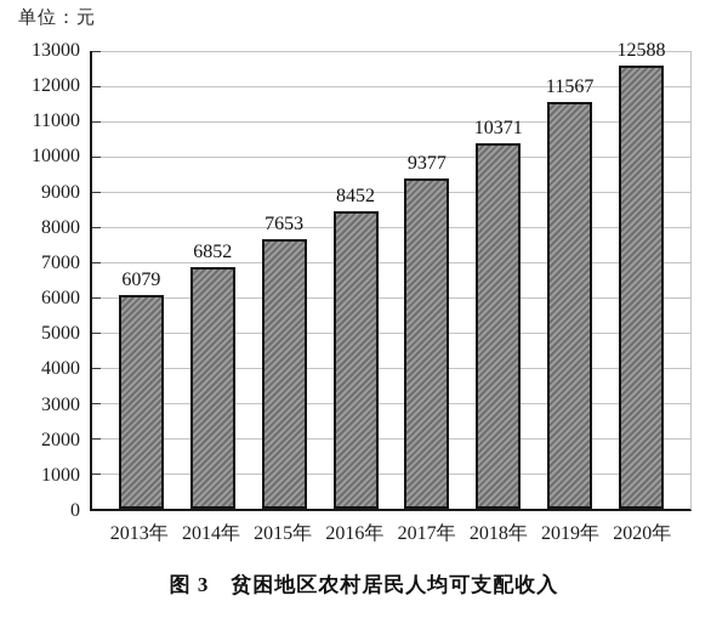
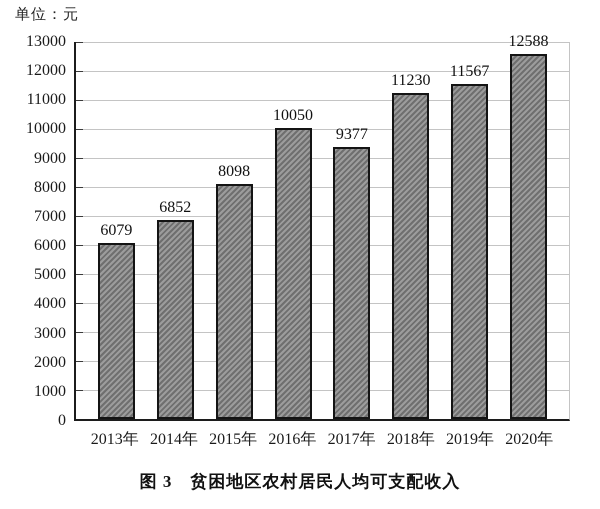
2015年: 7653 -> 8098
2016年: 8452 -> 10050
2018年: 10371 -> 11230
